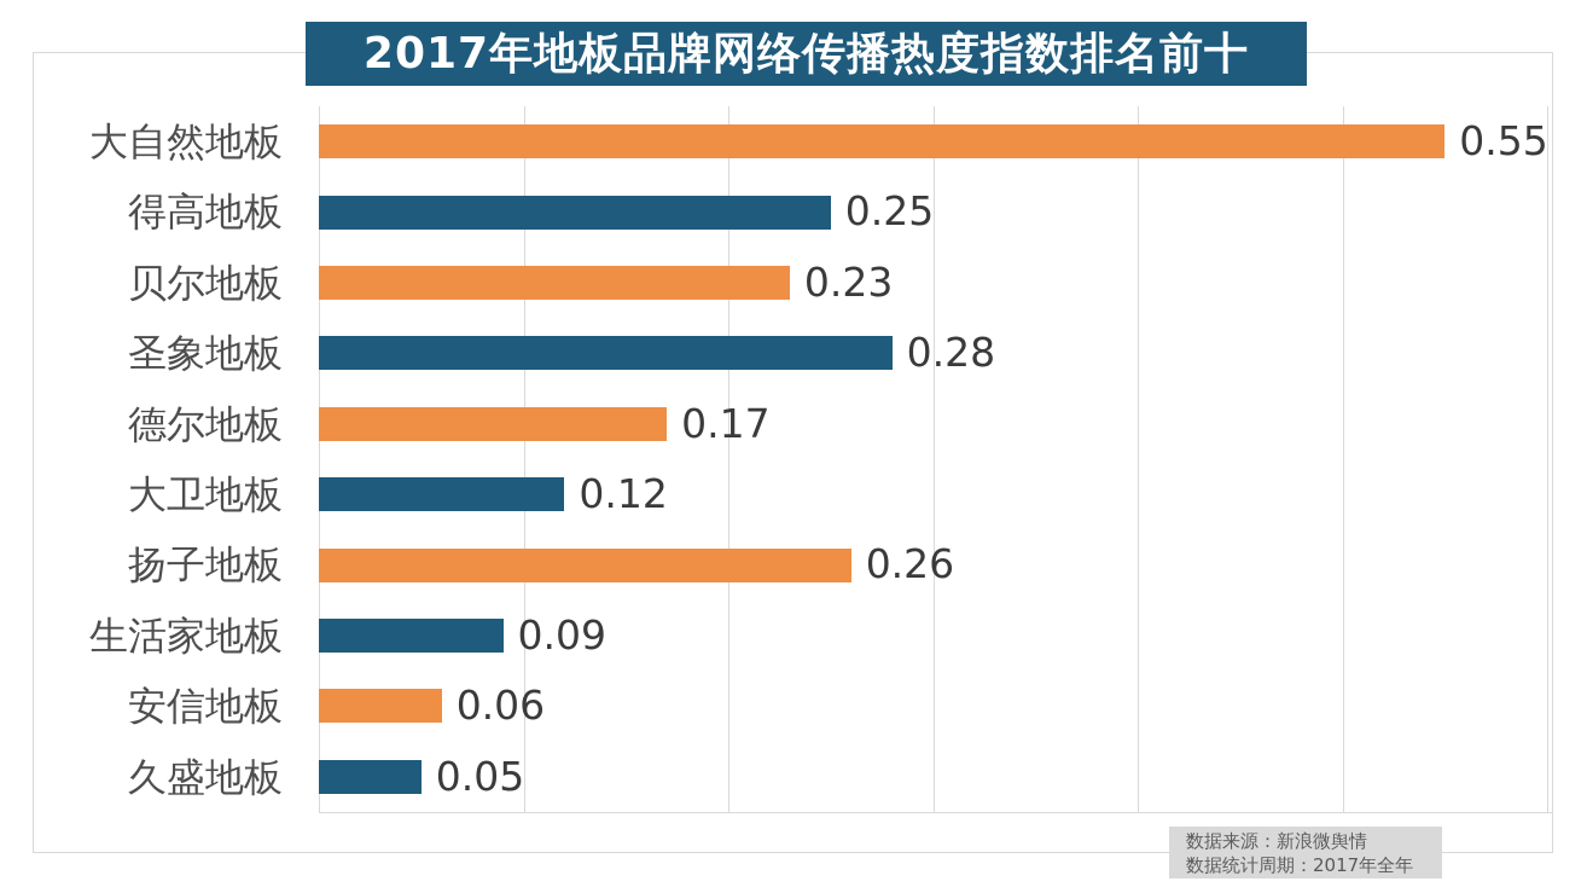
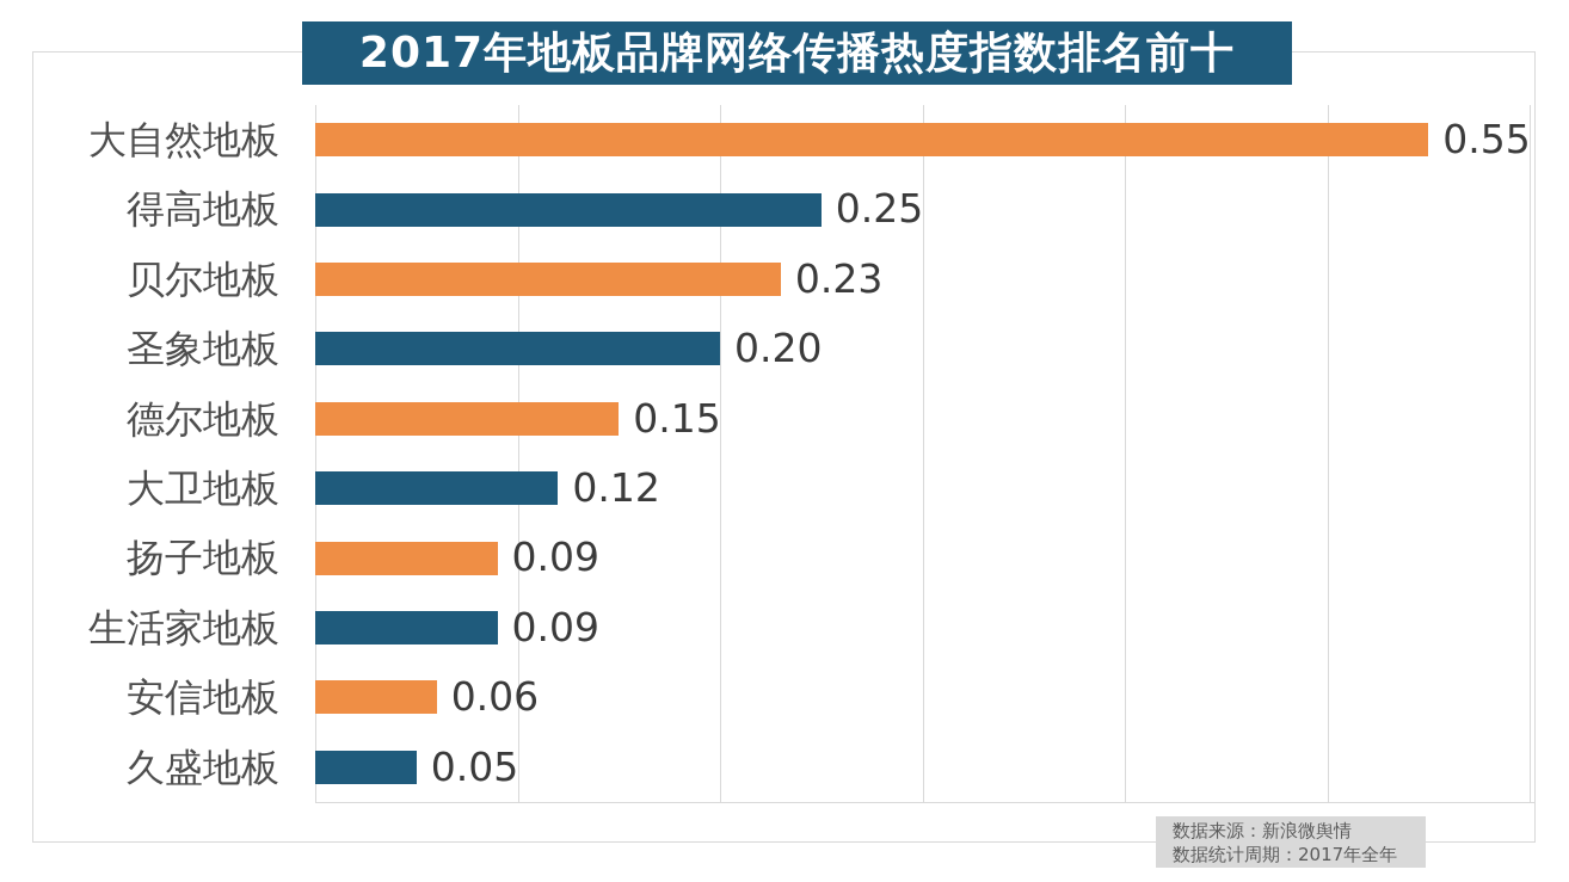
圣象地板: 0.28 -> 0.20
德尔地板: 0.17 -> 0.15
扬子地板: 0.26 -> 0.09
